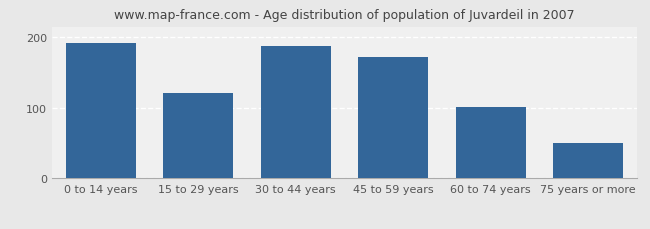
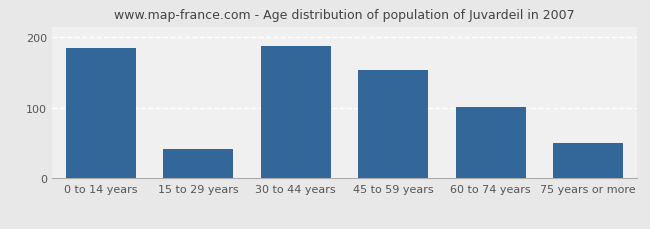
0 to 14 years: 192 -> 184
15 to 29 years: 121 -> 42
45 to 59 years: 172 -> 154
